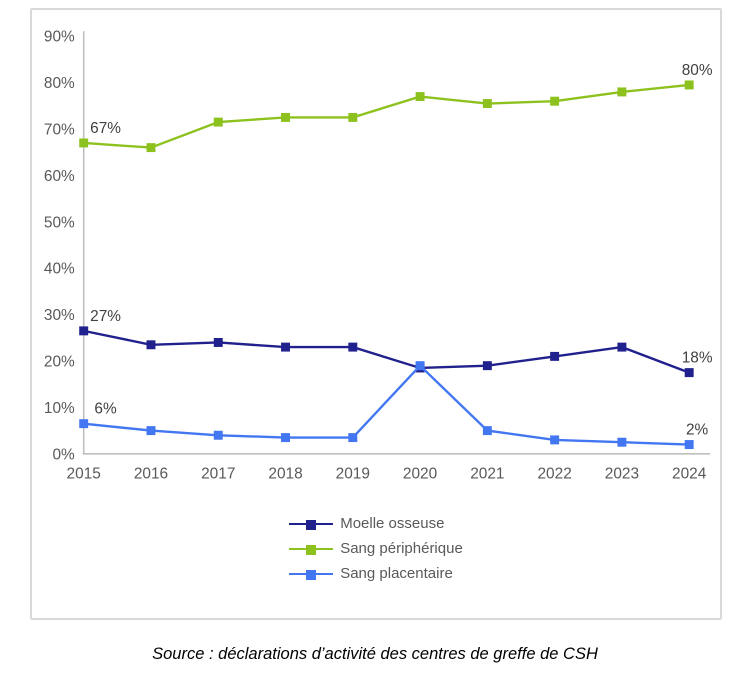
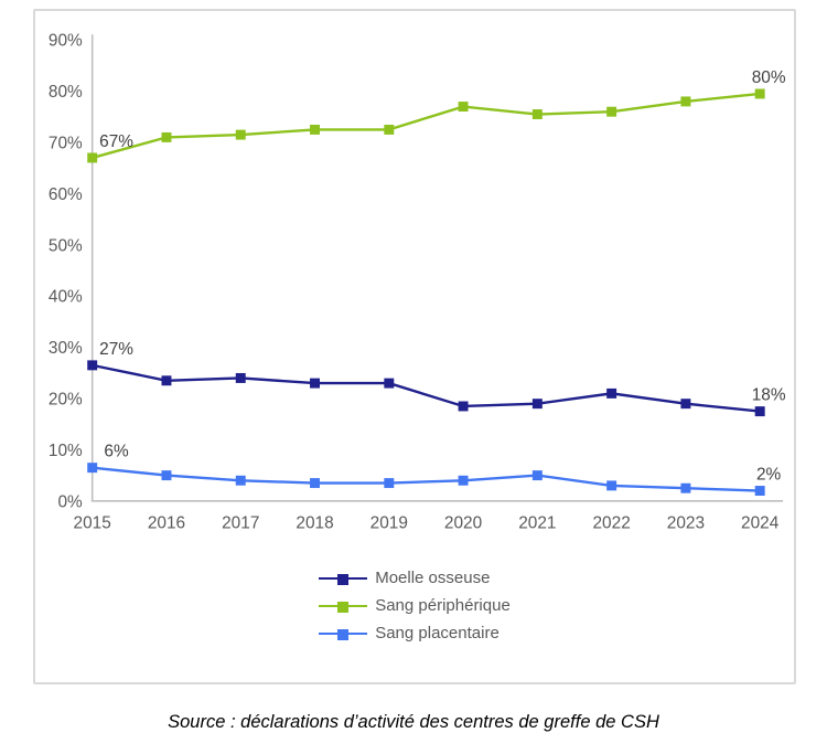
Sang périphérique/2016: 66% -> 71%
Sang placentaire/2020: 19% -> 4%
Moelle osseuse/2023: 23% -> 19%
